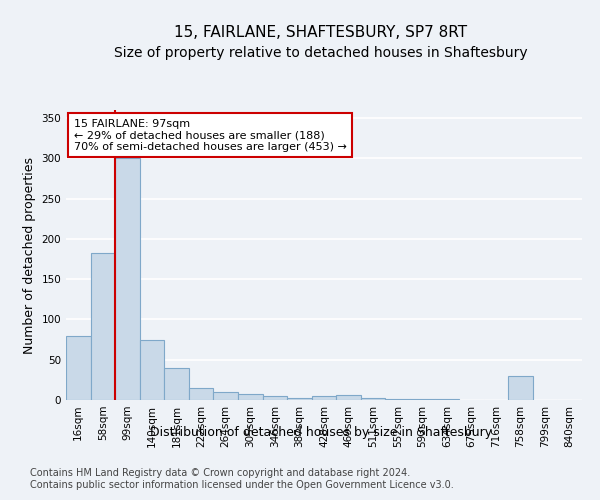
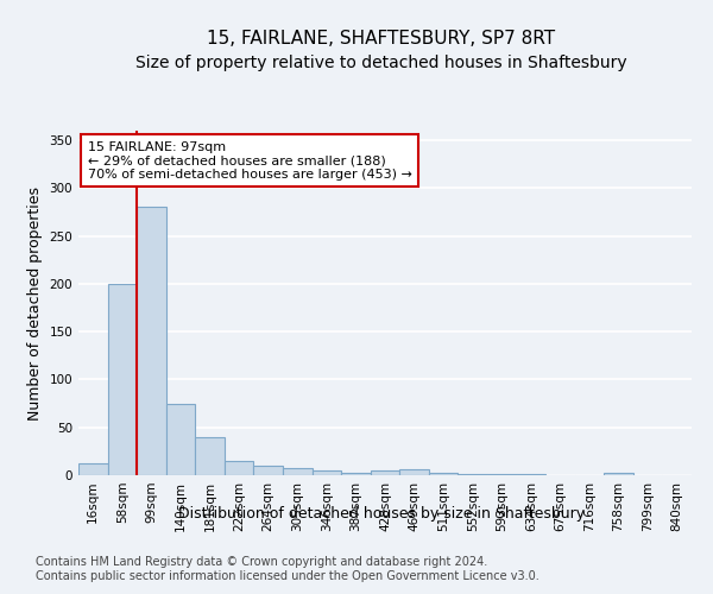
16sqm: 80 -> 13
58sqm: 182 -> 200
99sqm: 300 -> 280
758sqm: 30 -> 3
